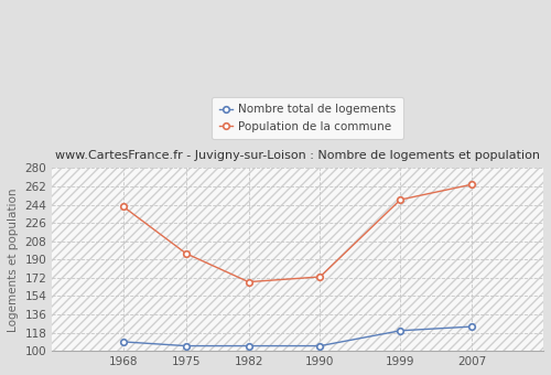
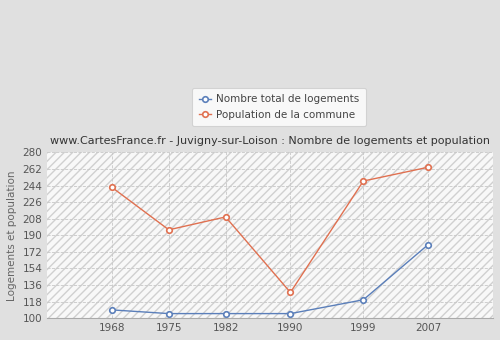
Population de la commune/1982: 168 -> 210
Population de la commune/1990: 173 -> 128
Nombre total de logements/2007: 124 -> 180
